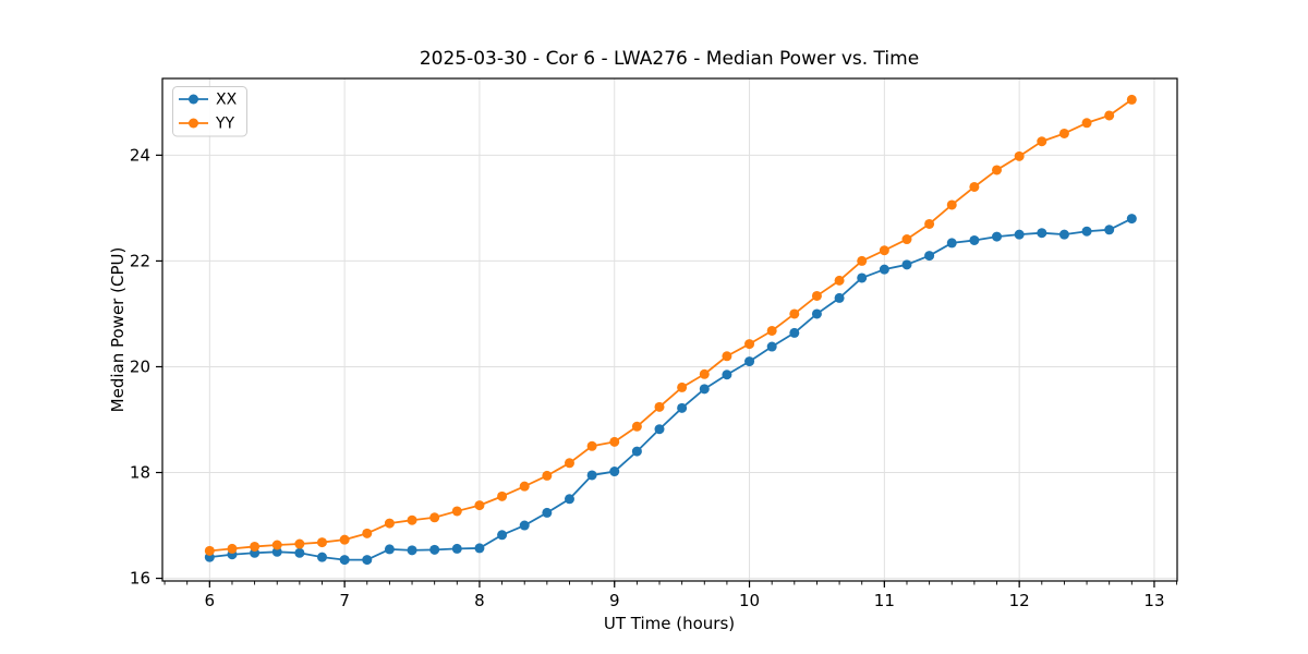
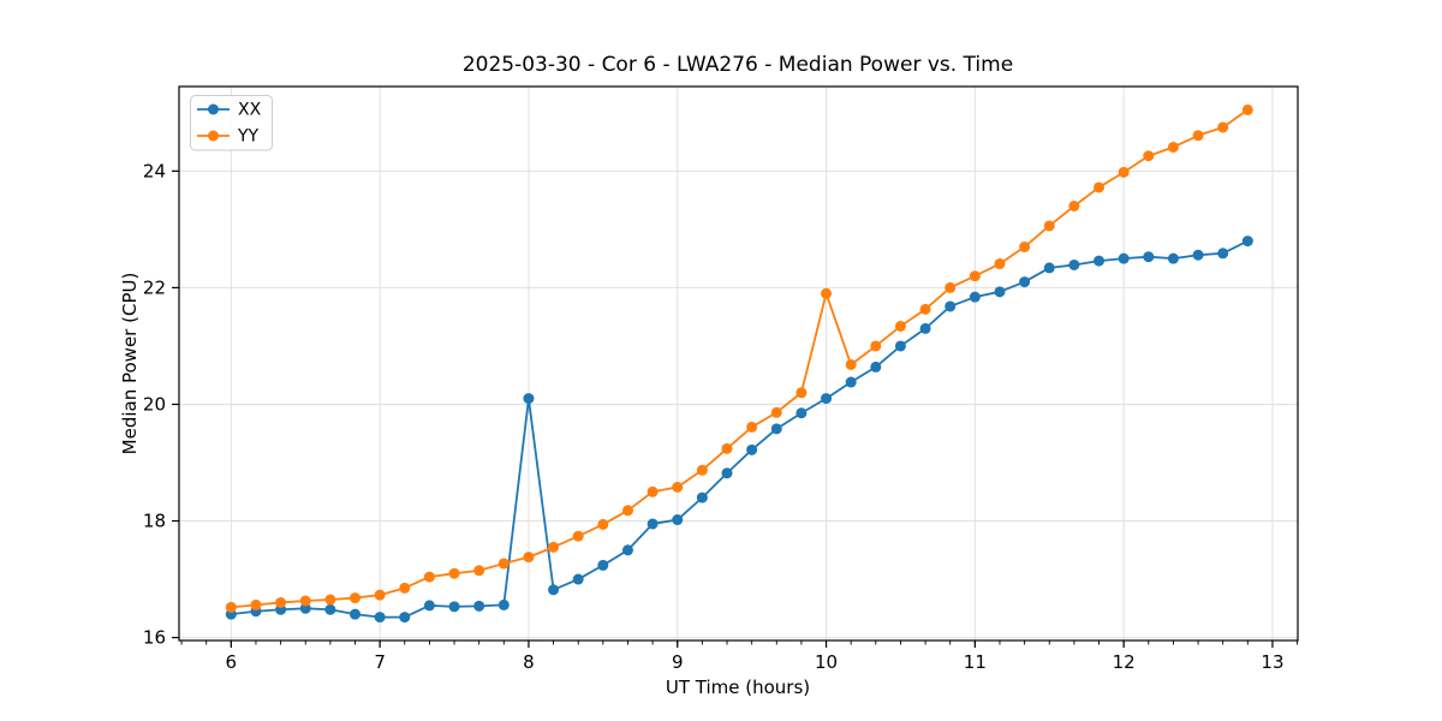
XX/8: 16.6 -> 20.1
YY/10: 20.4 -> 21.9
